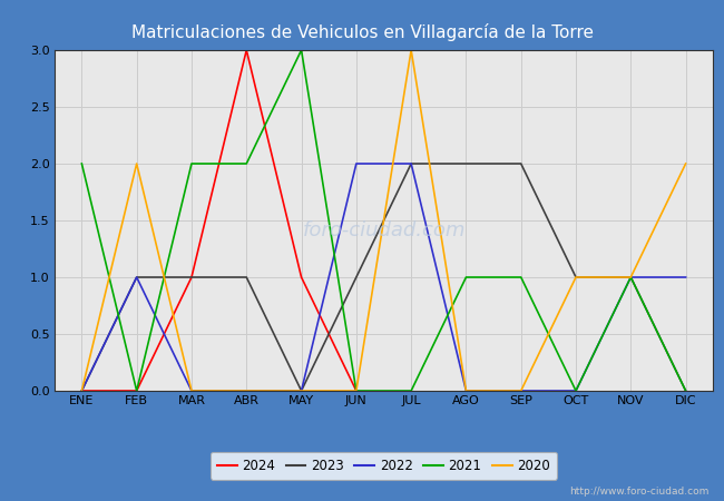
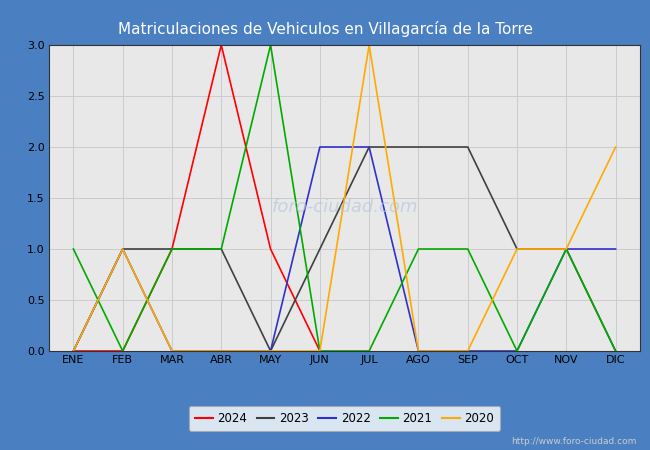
2021/ENE: 2 -> 1
2020/FEB: 2 -> 1
2021/MAR: 2 -> 1
2021/ABR: 2 -> 1
